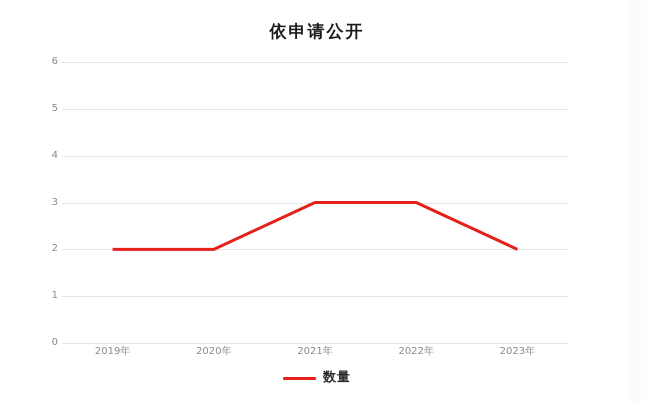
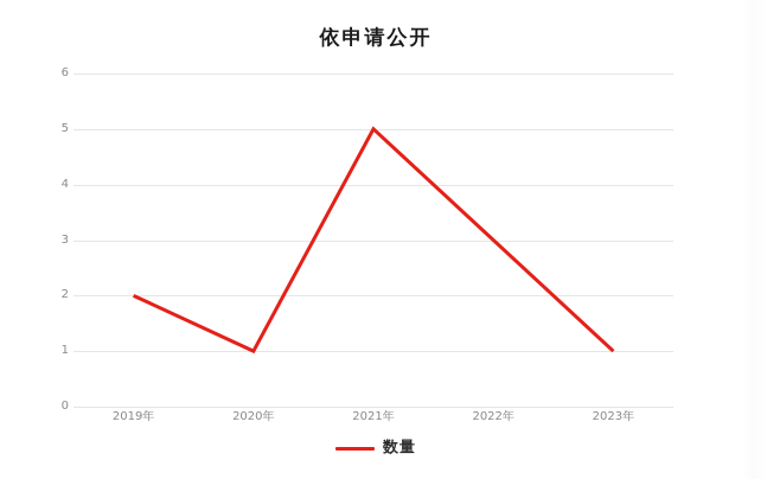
2020年: 2 -> 1
2021年: 3 -> 5
2023年: 2 -> 1
